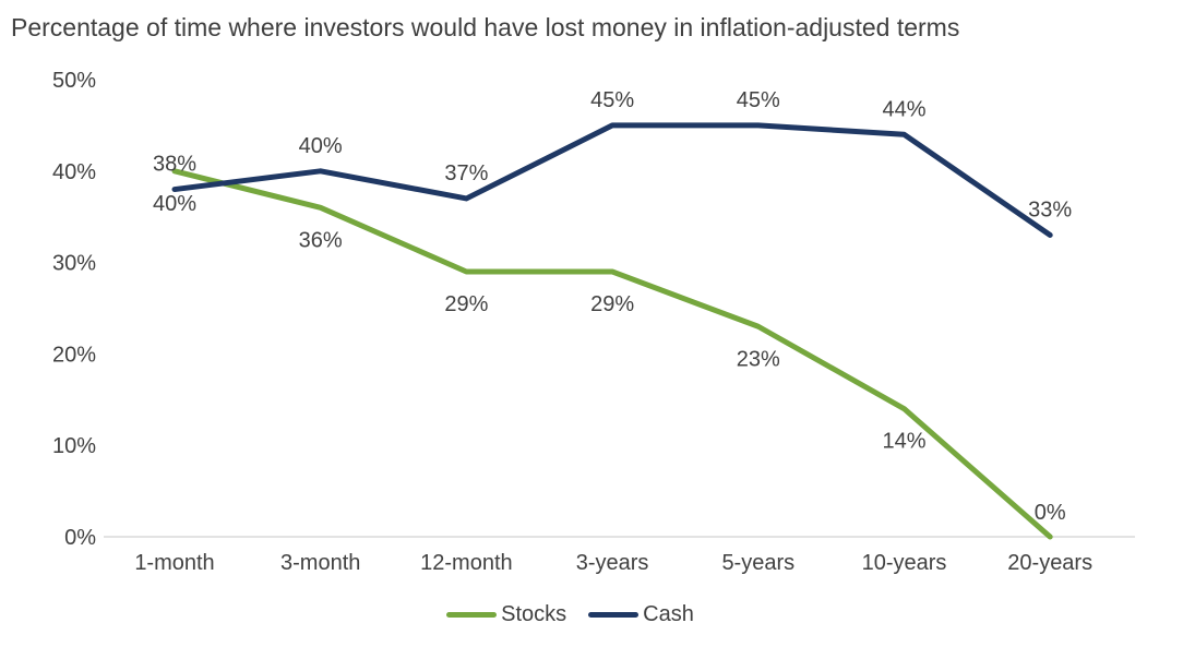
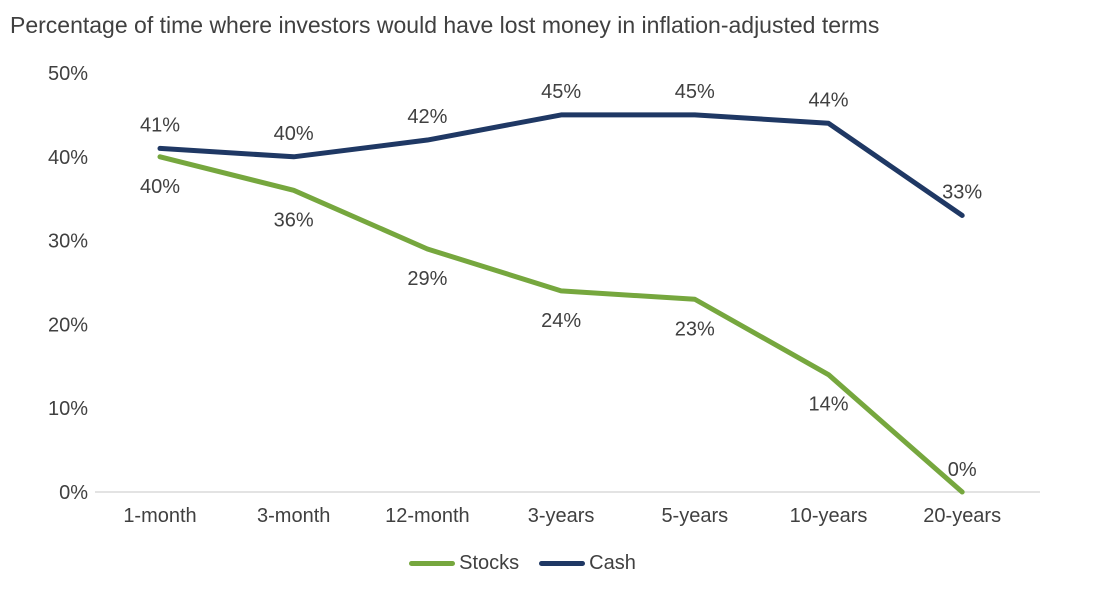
Cash/1-month: 38% -> 41%
Cash/12-month: 37% -> 42%
Stocks/3-years: 29% -> 24%
